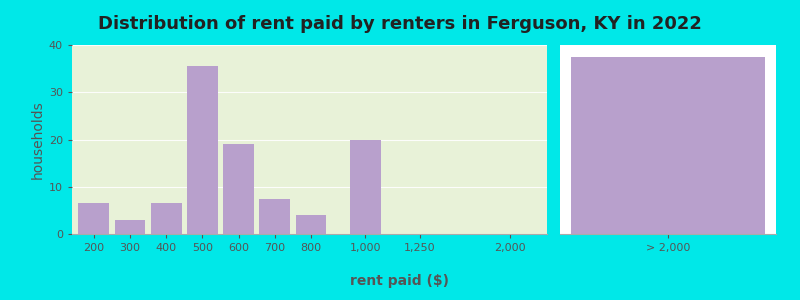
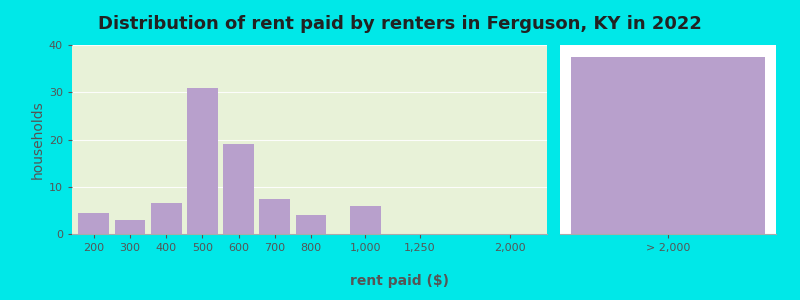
200: 6.5 -> 4.5
500: 35.5 -> 31.0
1,000: 20.0 -> 6.0
